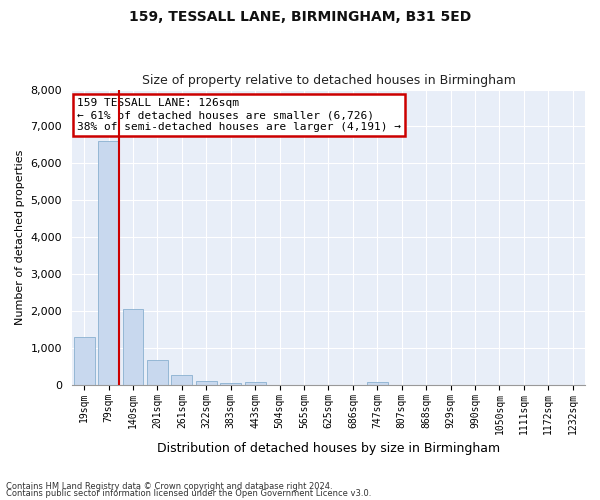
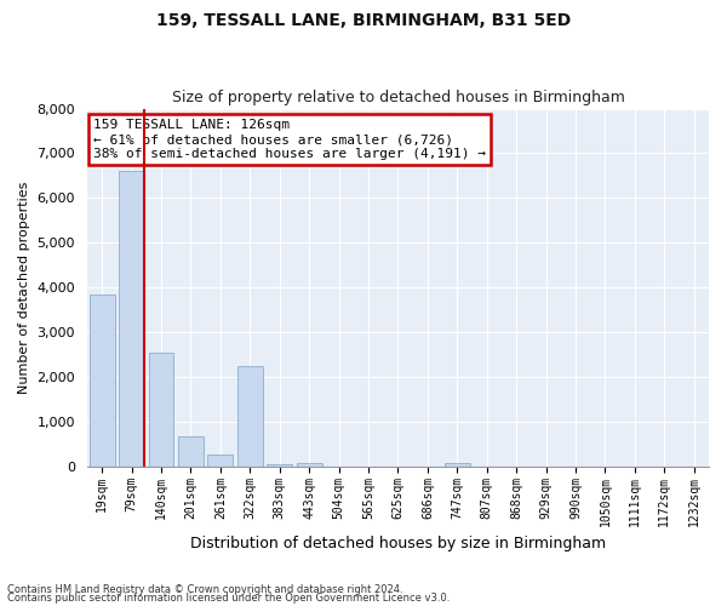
19sqm: 1,300 -> 3,850
140sqm: 2,050 -> 2,550
322sqm: 110 -> 2,250
